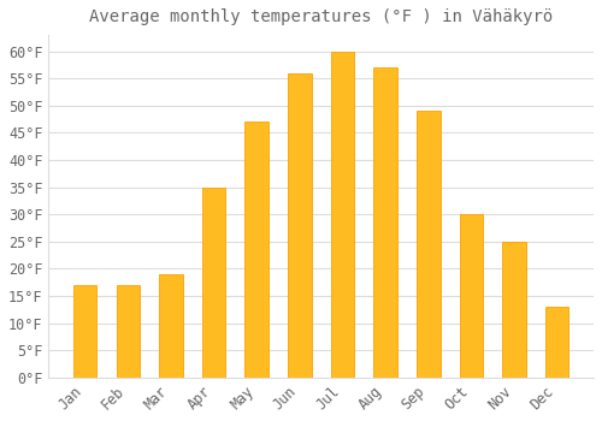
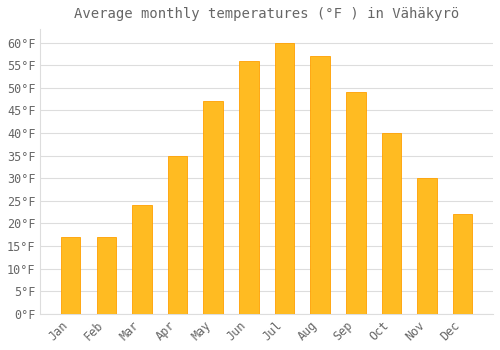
Mar: 19°F -> 24°F
Oct: 30°F -> 40°F
Nov: 25°F -> 30°F
Dec: 13°F -> 22°F
